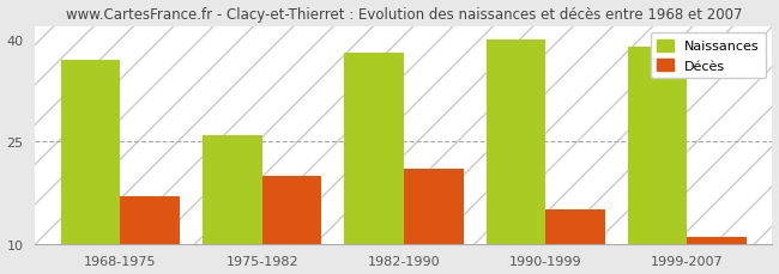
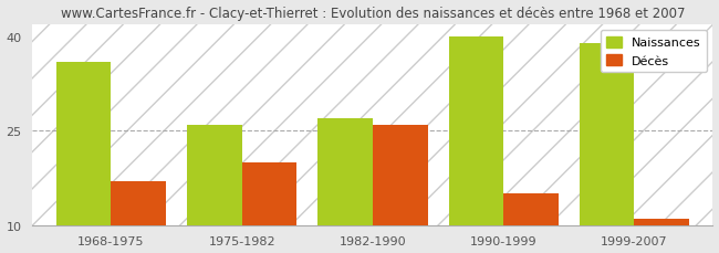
Naissances/1968-1975: 37 -> 36
Naissances/1982-1990: 38 -> 27
Décès/1982-1990: 21 -> 26
